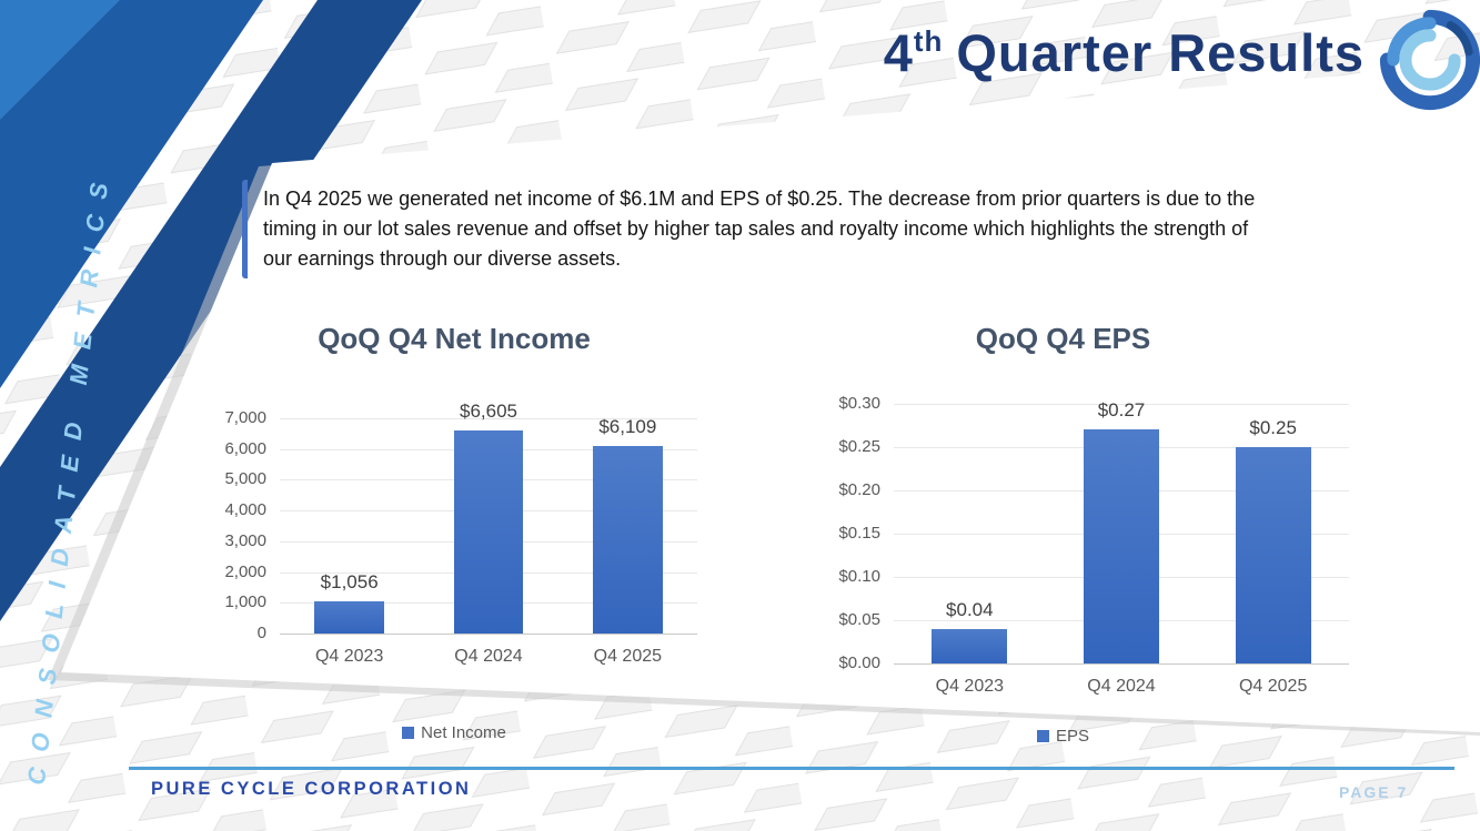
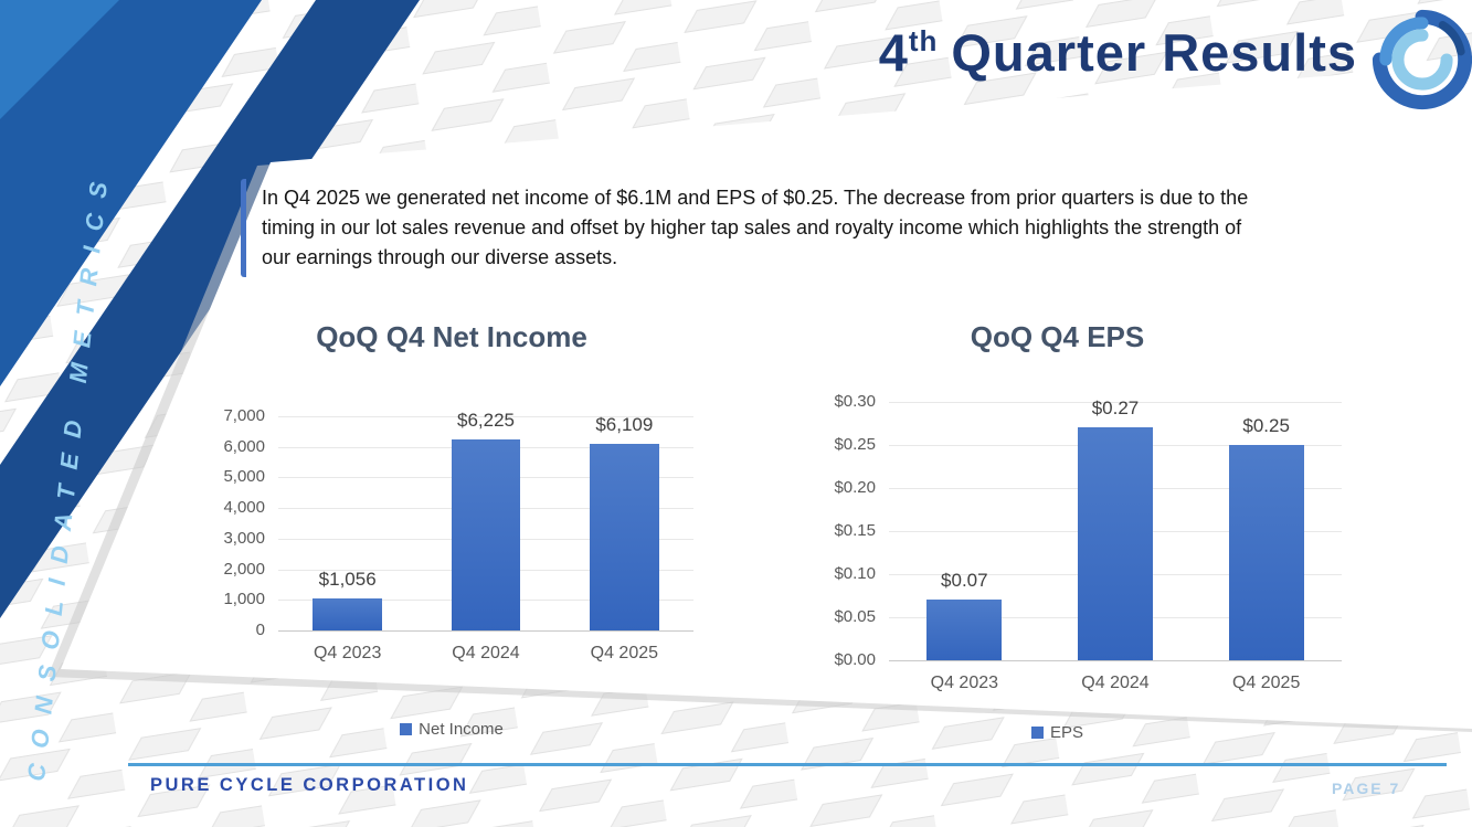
QoQ Q4 Net Income/Q4 2024: $6,605 -> $6,225
QoQ Q4 EPS/Q4 2023: $0.04 -> $0.07
